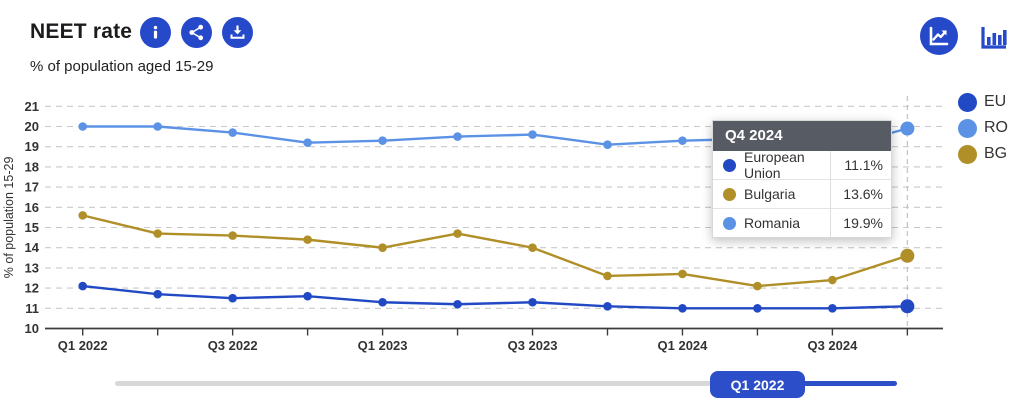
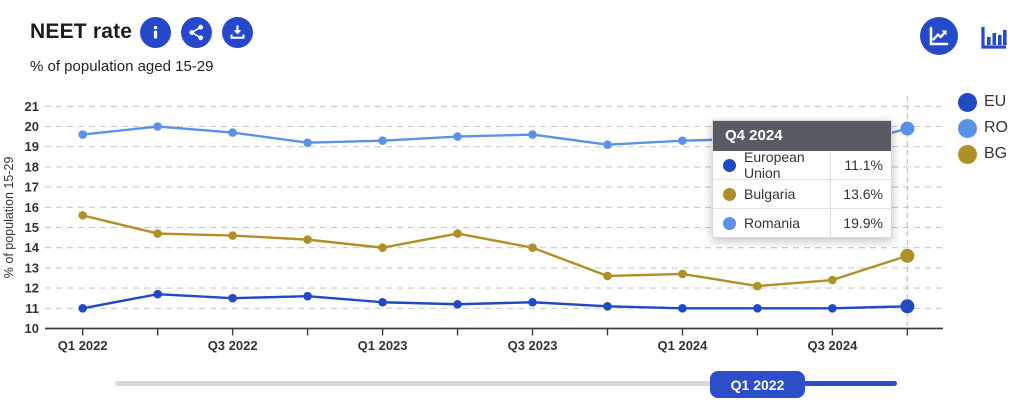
European Union/Q1 2022: 12.1 -> 11.0
Romania/Q1 2022: 20.0 -> 19.6
